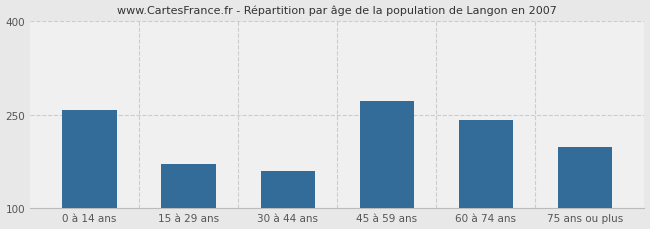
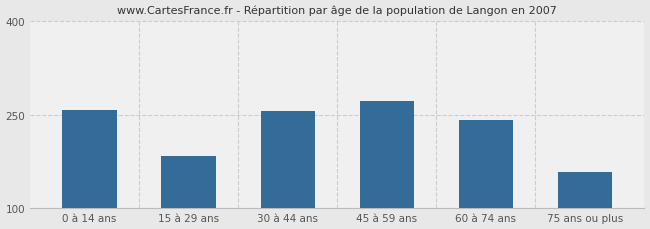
15 à 29 ans: 170 -> 183
30 à 44 ans: 160 -> 256
75 ans ou plus: 198 -> 158
